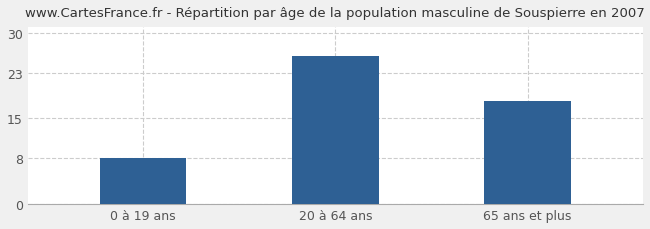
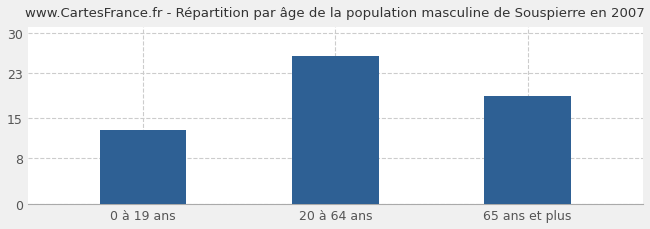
0 à 19 ans: 8 -> 13
65 ans et plus: 18 -> 19
